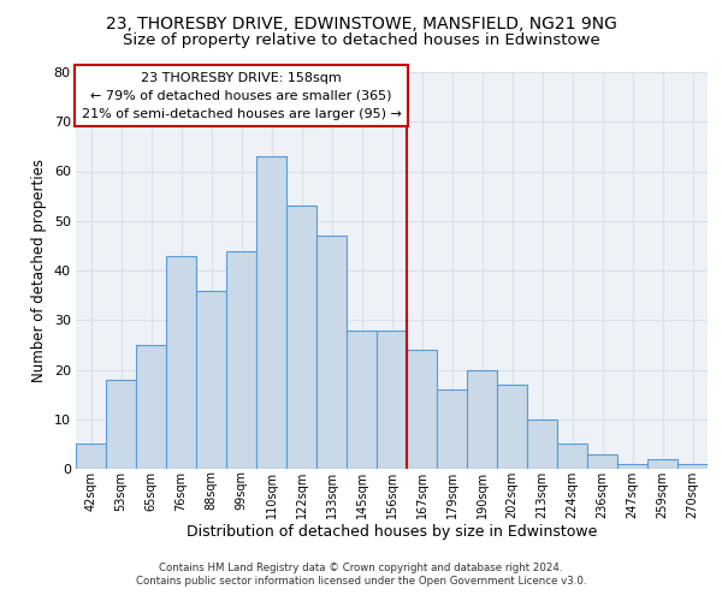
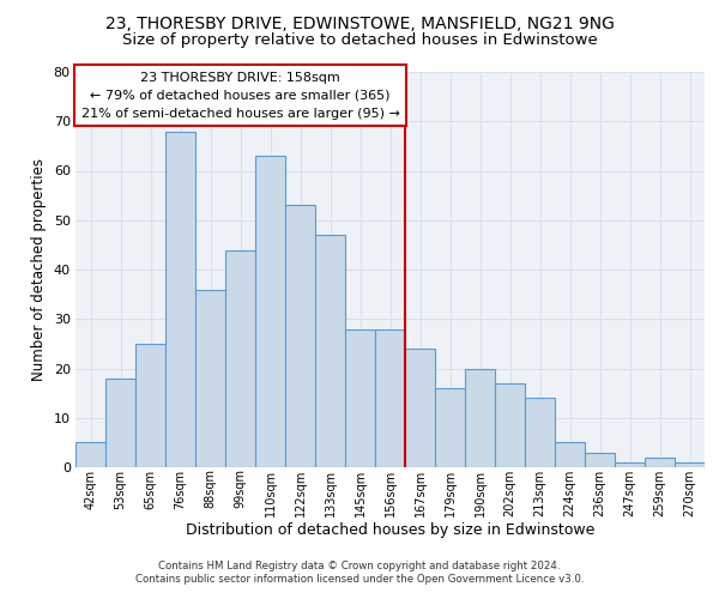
76sqm: 43 -> 68
213sqm: 10 -> 14
